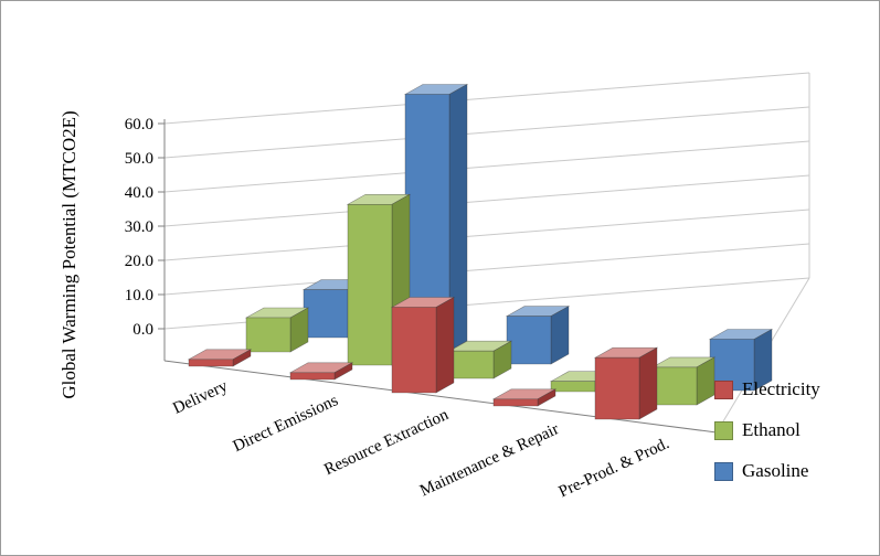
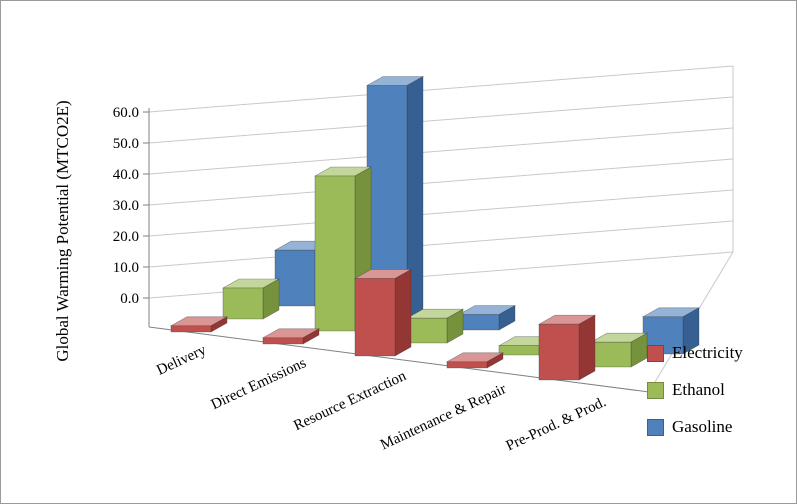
Gasoline/Delivery: 14 -> 18
Ethanol/Direct Emissions: 47 -> 50
Gasoline/Resource Extraction: 14 -> 5
Ethanol/Pre-Prod. & Prod.: 11 -> 8
Gasoline/Pre-Prod. & Prod.: 15 -> 12
